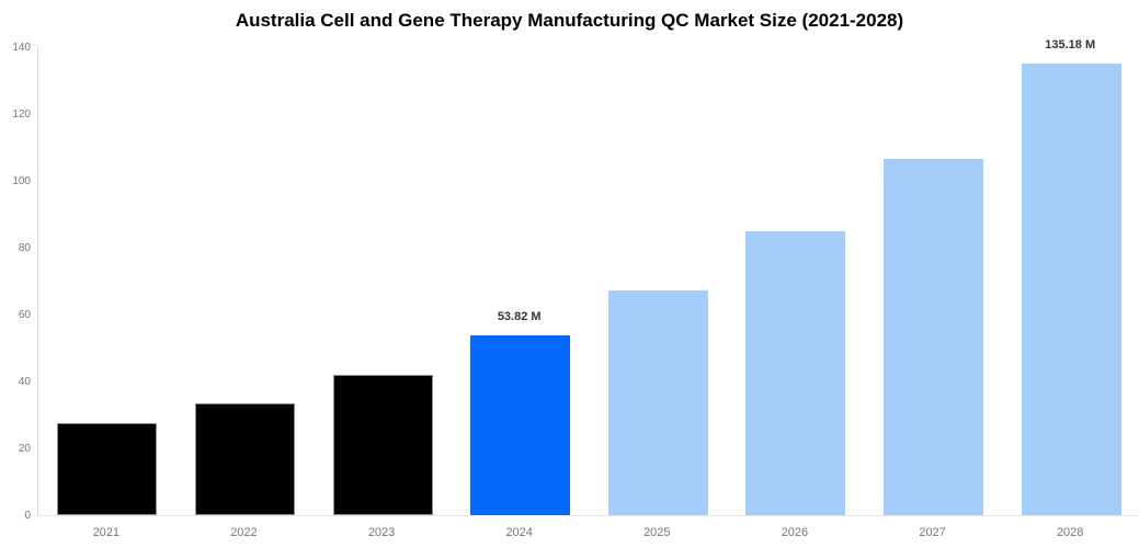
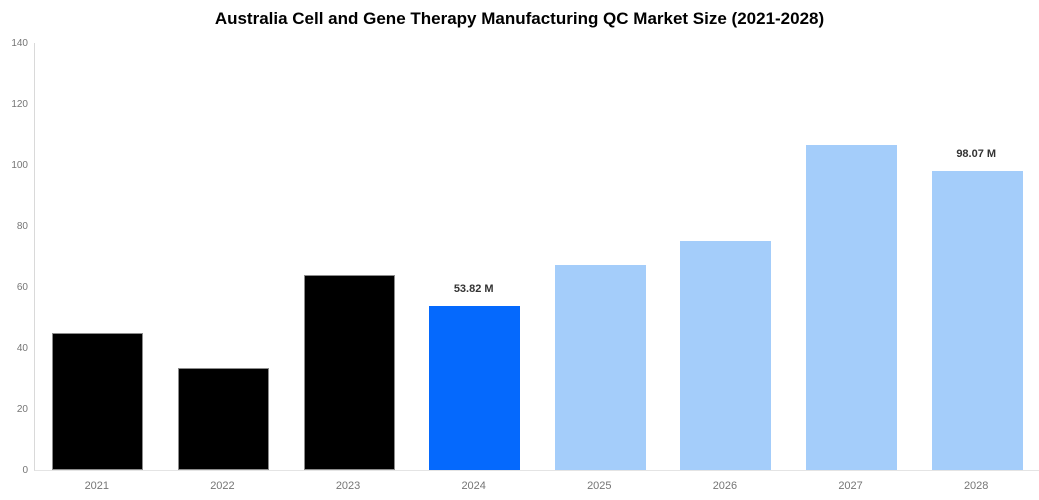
2021: 27 -> 45
2023: 42 -> 64
2026: 85 -> 75
2028: 135.18 -> 98.07
